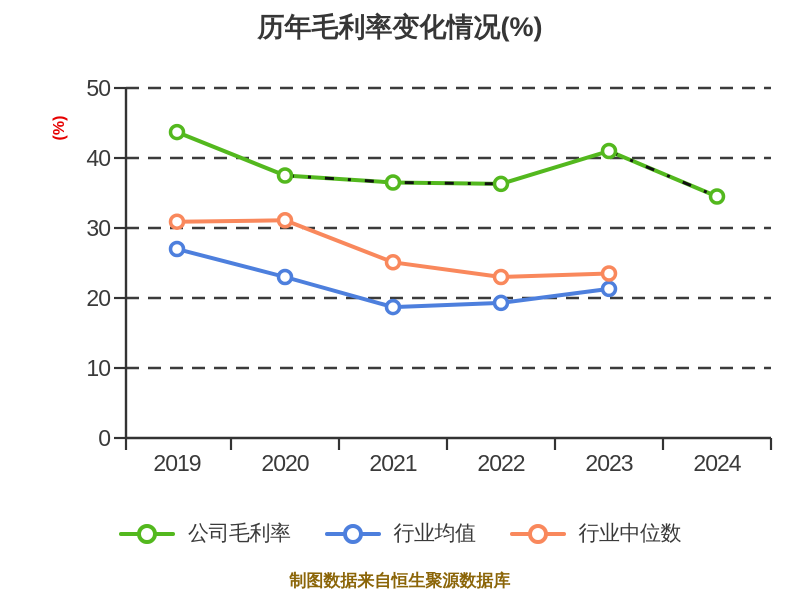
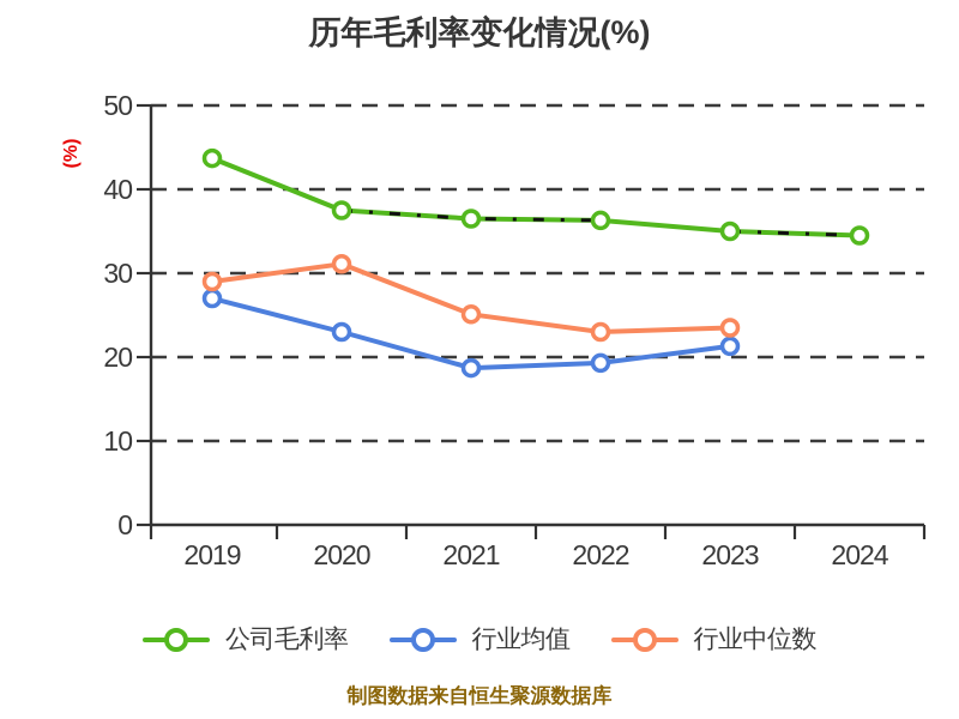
行业中位数/2019: 31 -> 29
公司毛利率/2023: 41 -> 35
